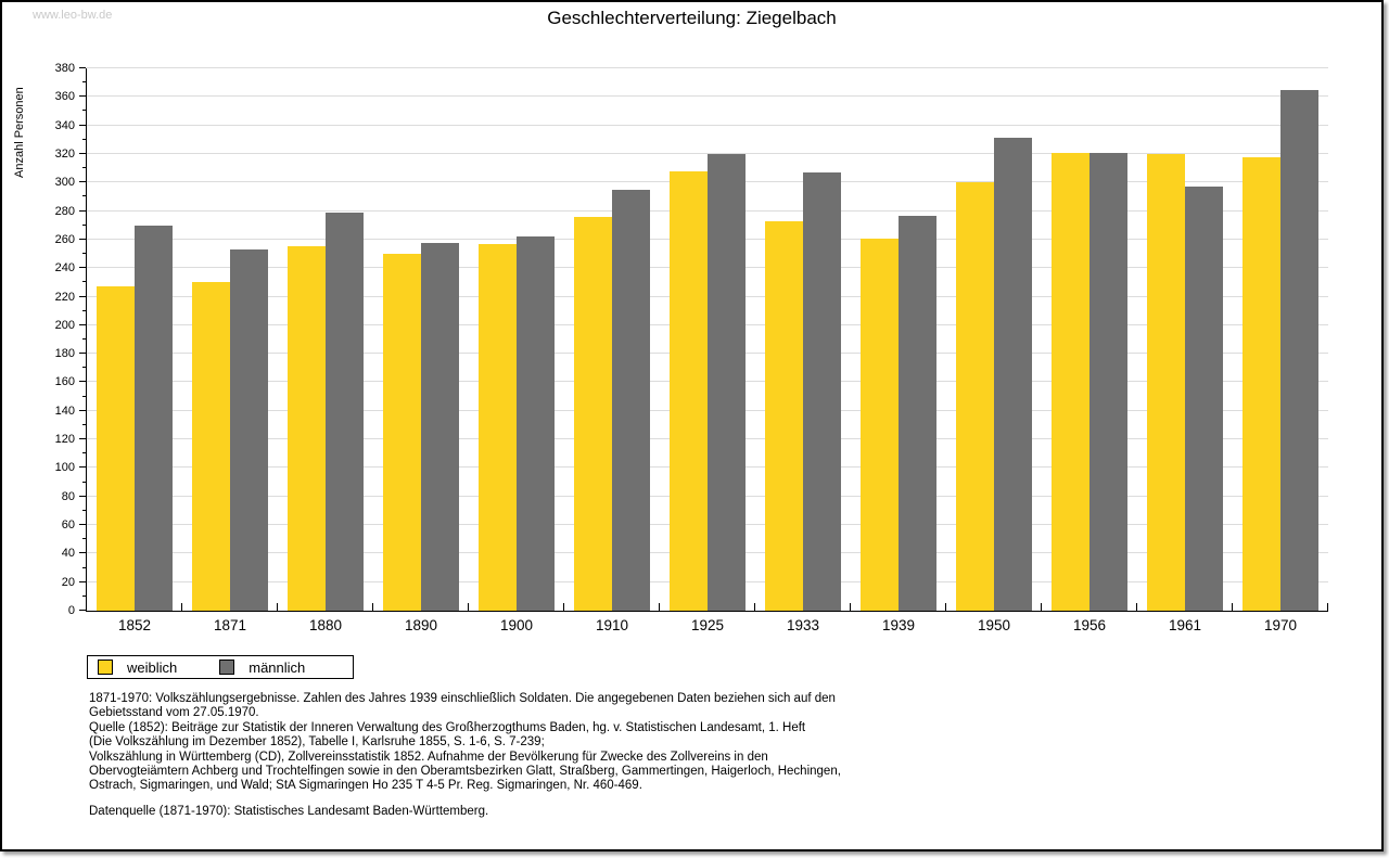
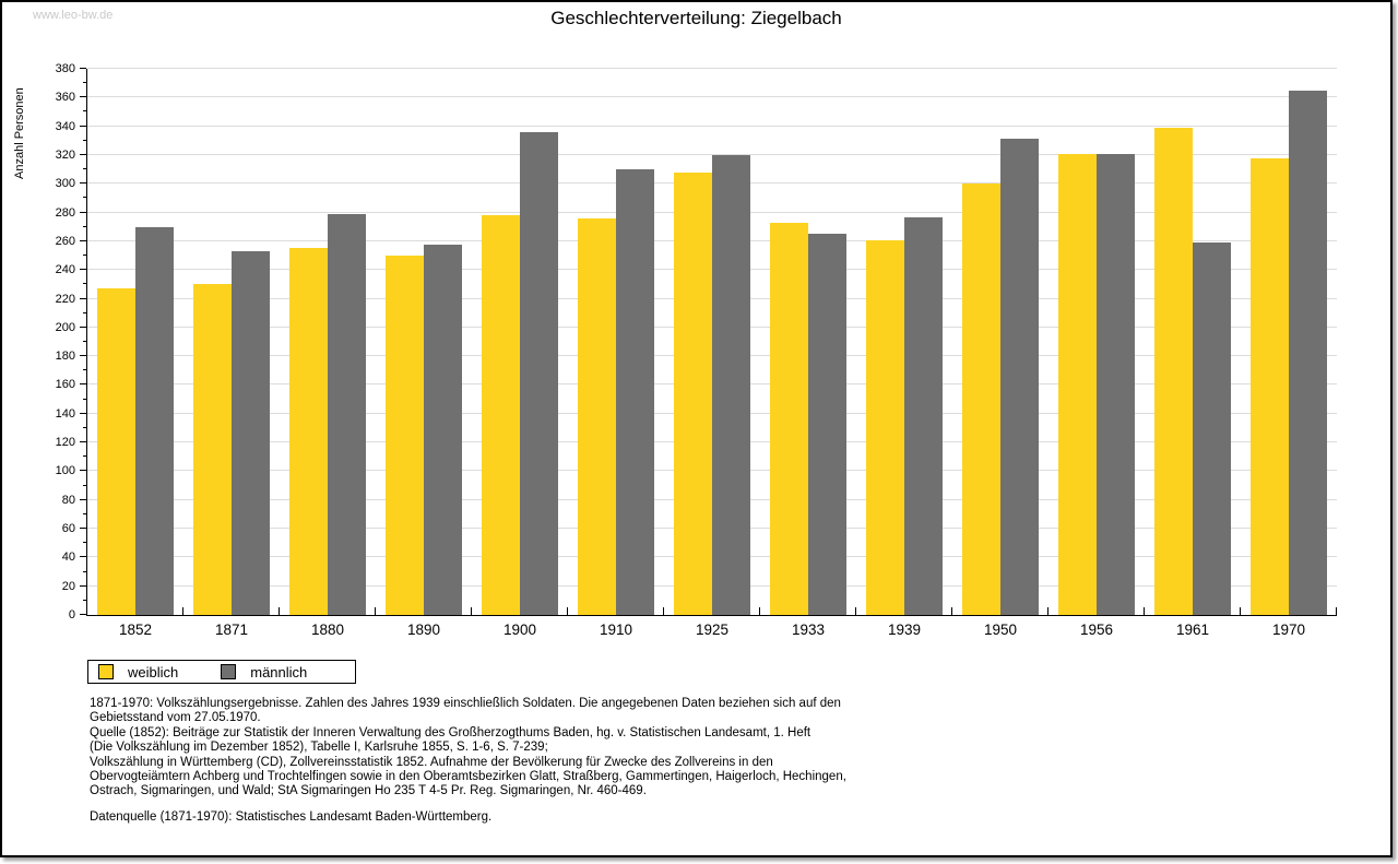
weiblich/1900: 257 -> 278
männlich/1900: 262 -> 336
männlich/1910: 295 -> 310
männlich/1933: 307 -> 265
weiblich/1961: 320 -> 339
männlich/1961: 297 -> 259
